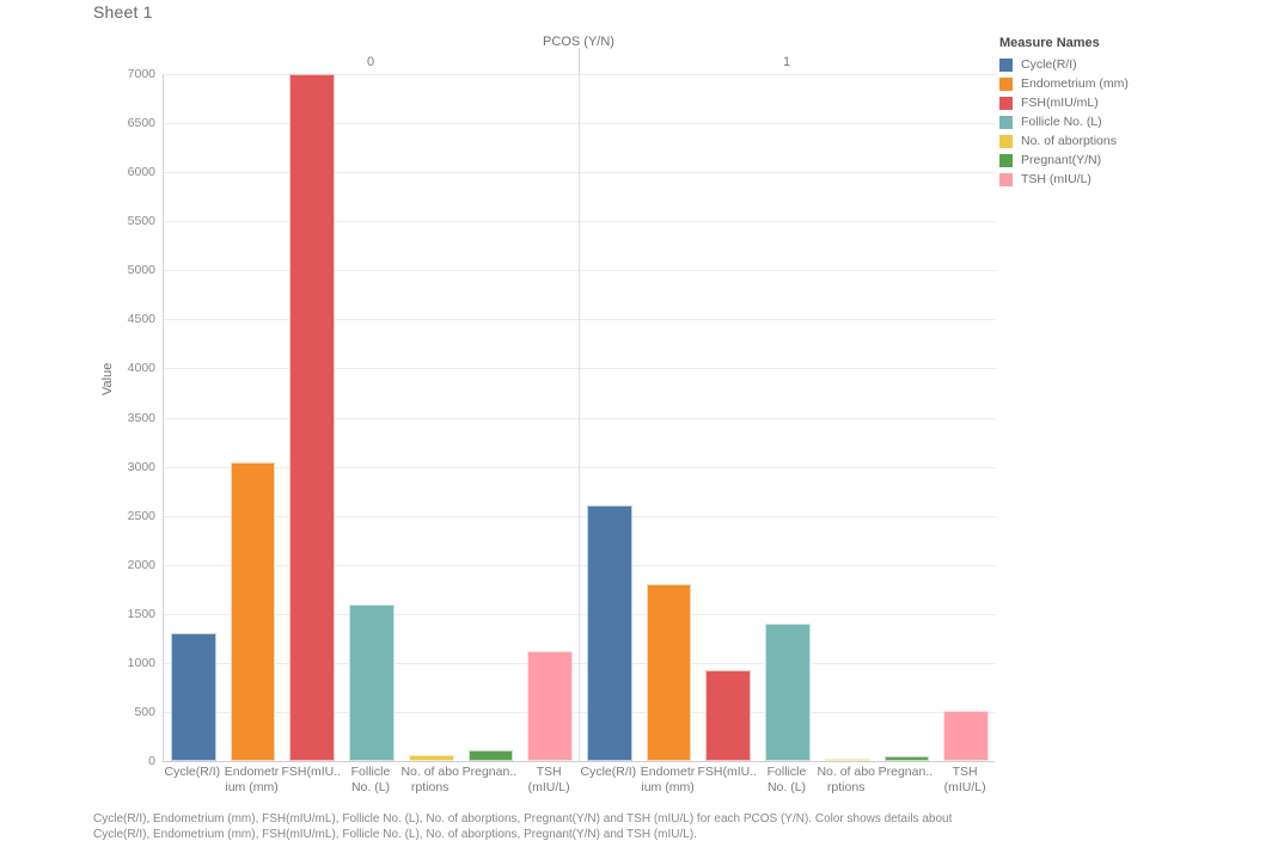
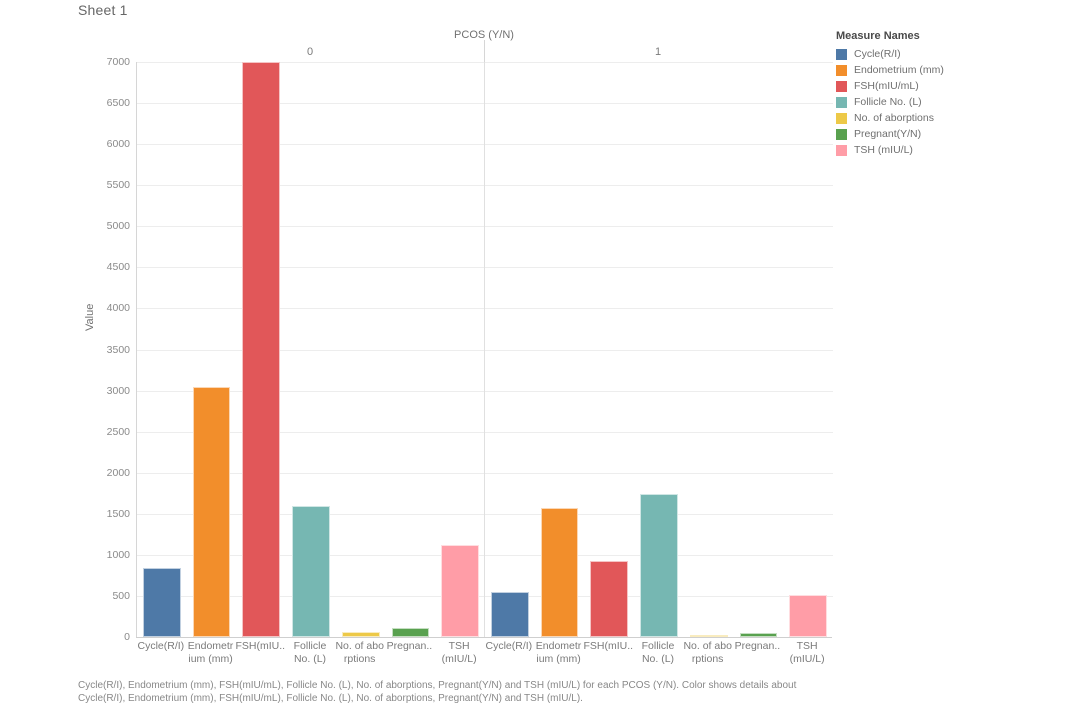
0/Cycle(R/I): 1300 -> 800
1/Cycle(R/I): 2600 -> 600
1/Endometrium (mm): 1800 -> 1600
1/Follicle No. (L): 1400 -> 1700
